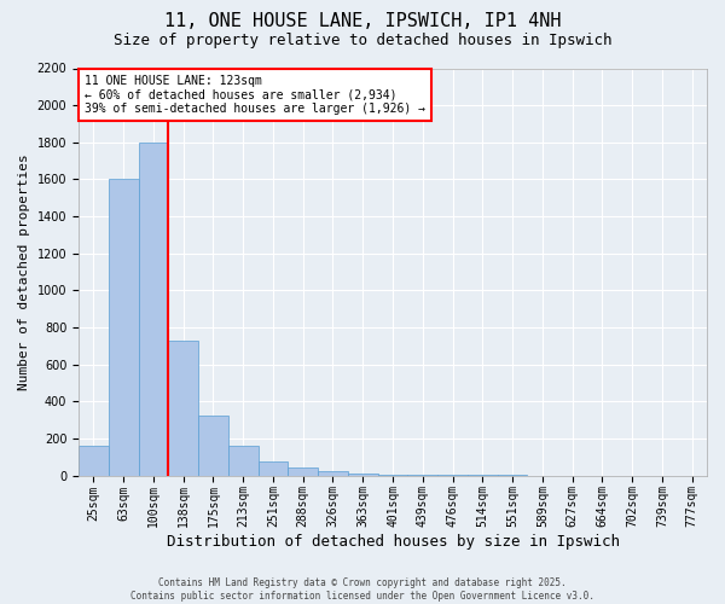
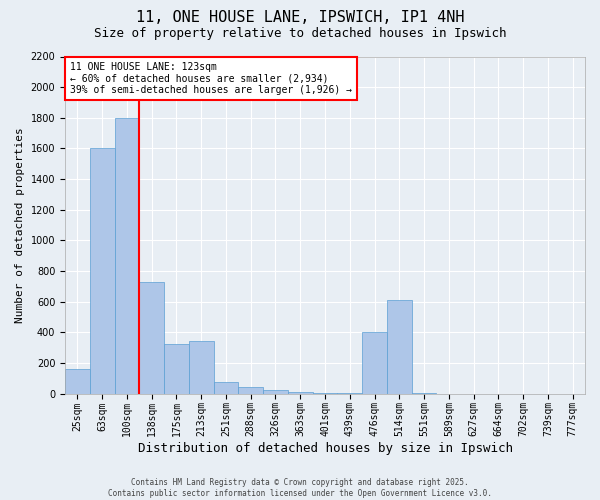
213sqm: 160 -> 340
476sqm: 0 -> 400
514sqm: 0 -> 610
